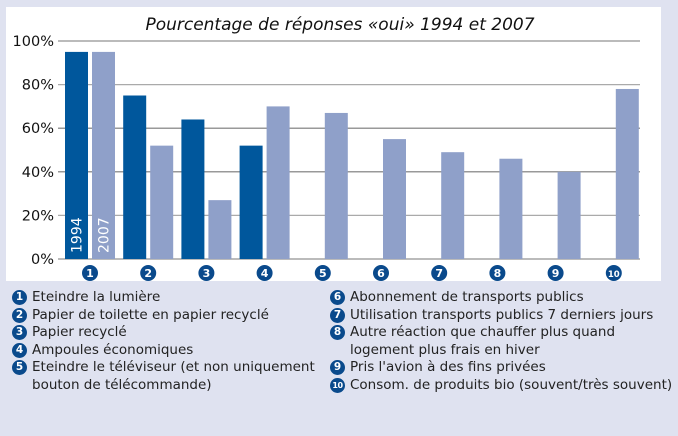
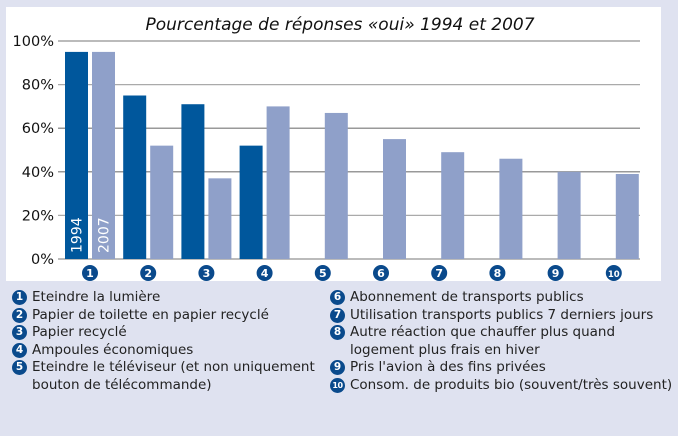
1994/3: 64% -> 71%
2007/3: 27% -> 37%
2007/10: 78% -> 39%
